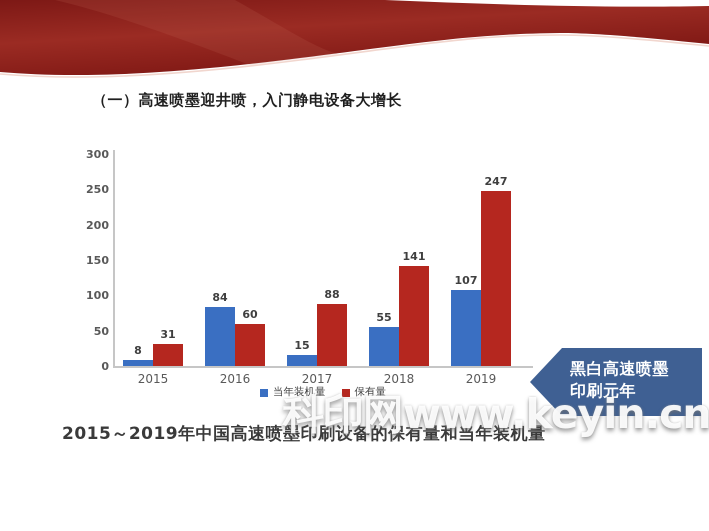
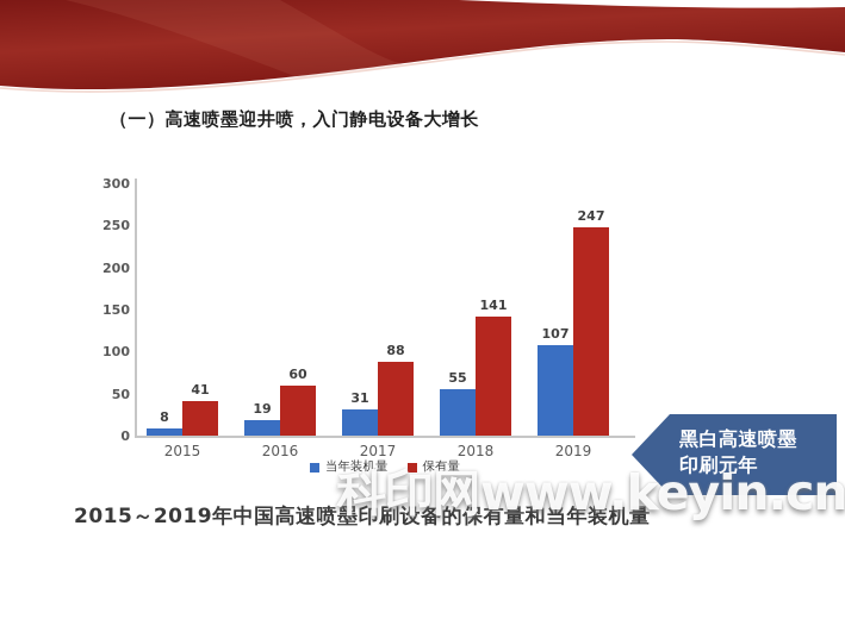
保有量/2015: 31 -> 41
当年装机量/2016: 84 -> 19
当年装机量/2017: 15 -> 31
